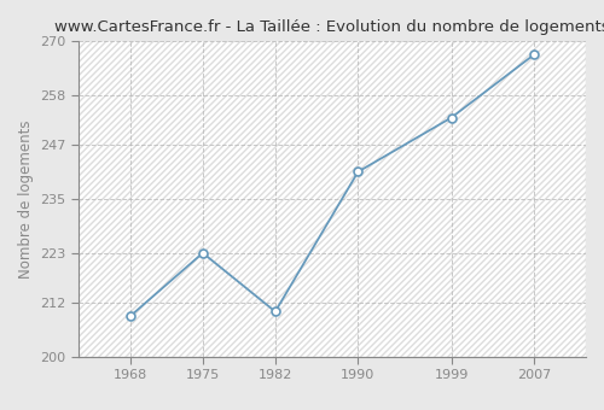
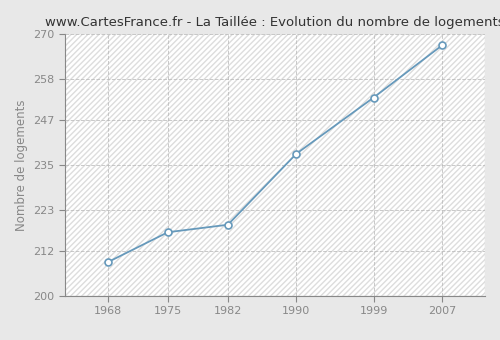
1975: 223 -> 217
1982: 210 -> 219
1990: 241 -> 238
